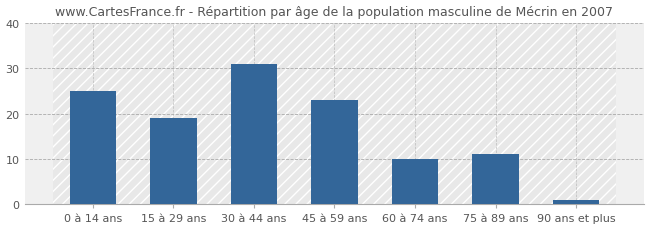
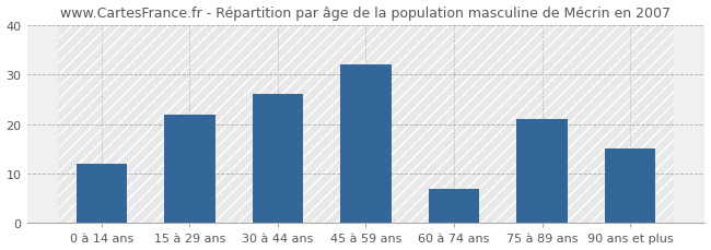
0 à 14 ans: 25 -> 12
15 à 29 ans: 19 -> 22
30 à 44 ans: 31 -> 26
45 à 59 ans: 23 -> 32
60 à 74 ans: 10 -> 7
75 à 89 ans: 11 -> 21
90 ans et plus: 1 -> 15
